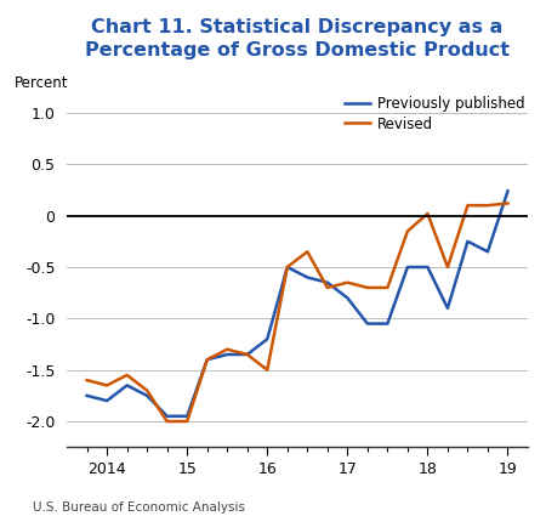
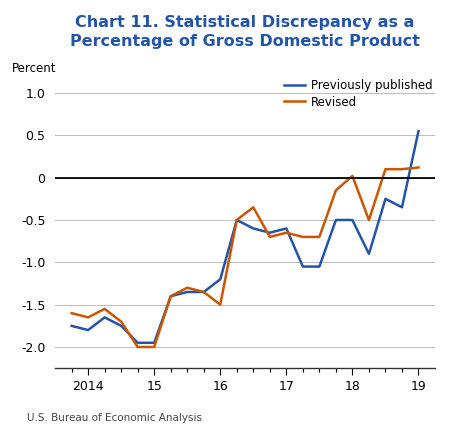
Previously published/17: -0.80 -> -0.60
Previously published/19: 0.24 -> 0.55
